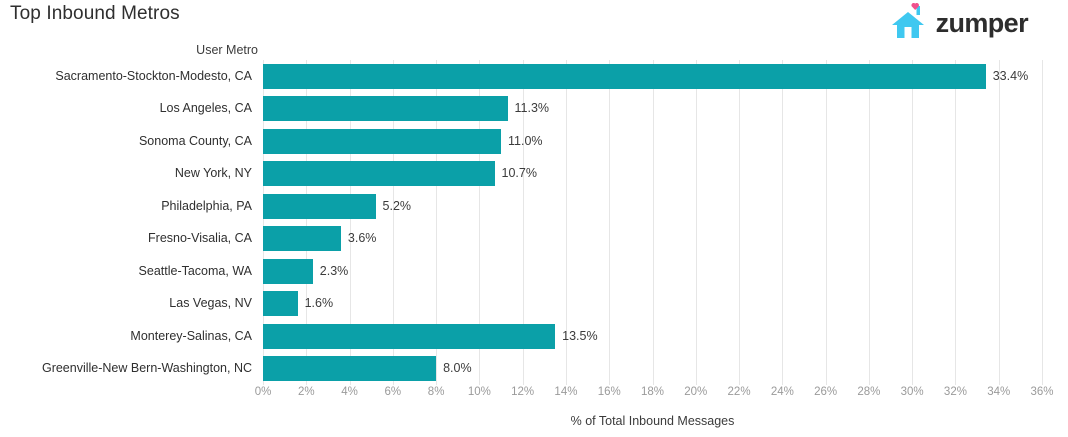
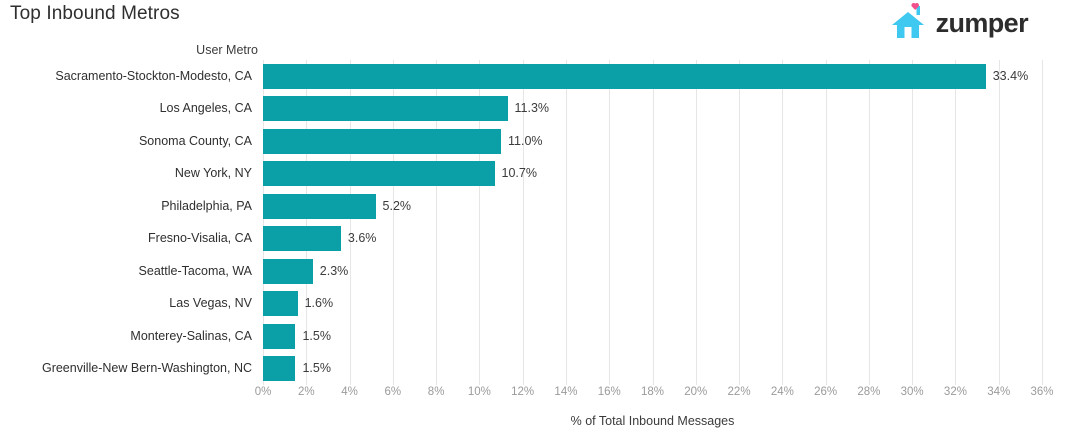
Monterey-Salinas, CA: 13.5% -> 1.5%
Greenville-New Bern-Washington, NC: 8.0% -> 1.5%
